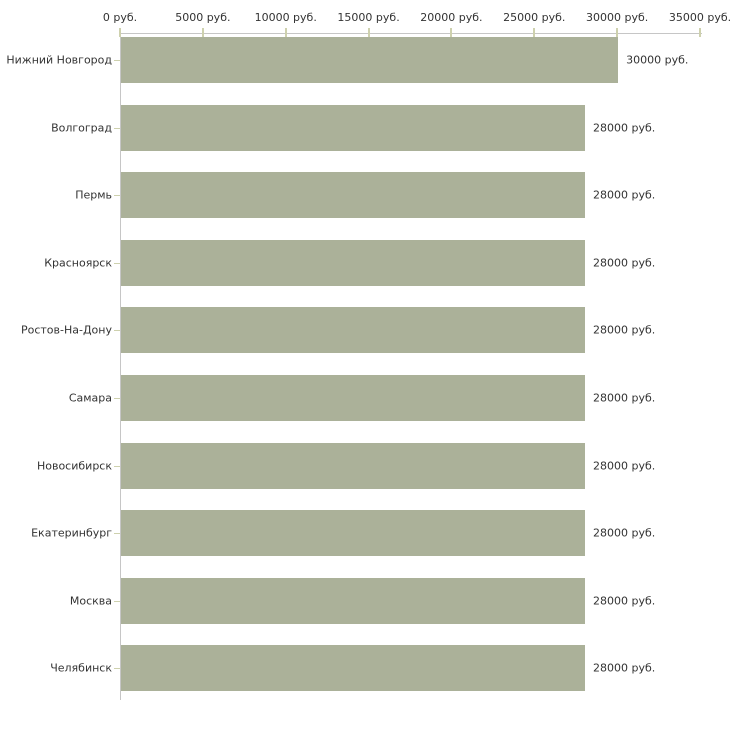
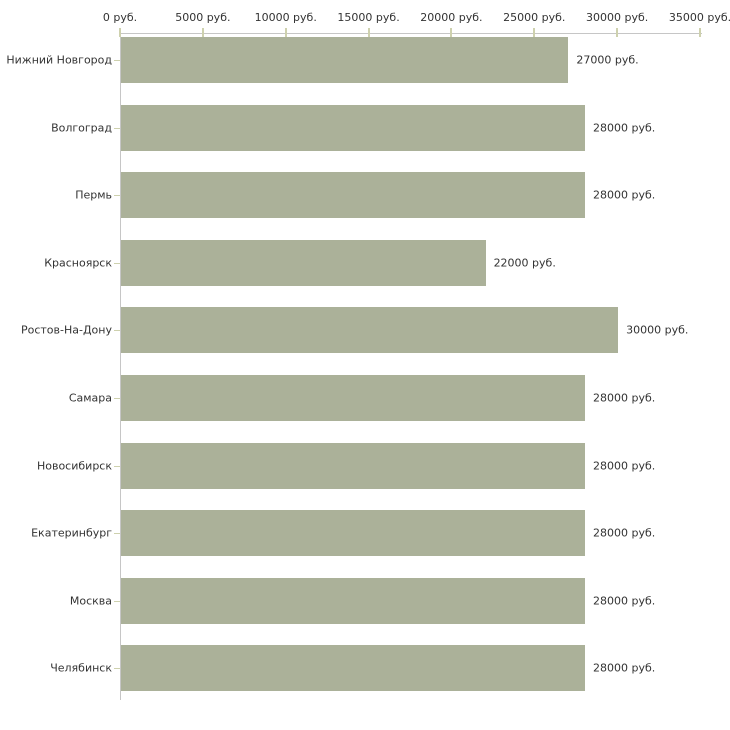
Нижний Новгород: 30000 -> 27000
Красноярск: 28000 -> 22000
Ростов-На-Дону: 28000 -> 30000
